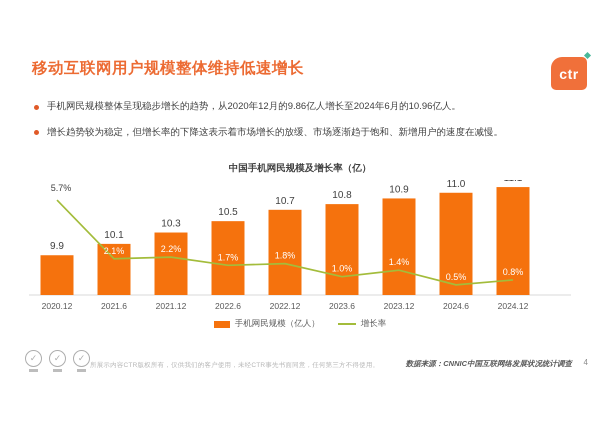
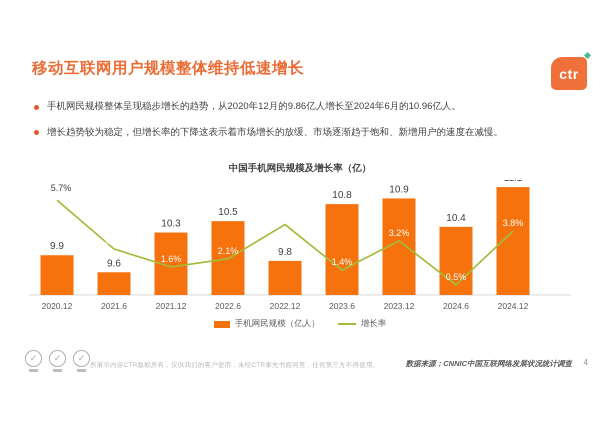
手机网民规模（亿人）/2021.6: 10.1 -> 9.6
增长率/2021.6: 2.1% -> 2.7%
增长率/2021.12: 2.2% -> 1.6%
增长率/2022.6: 1.7% -> 2.1%
手机网民规模（亿人）/2022.12: 10.7 -> 9.8
增长率/2022.12: 1.8% -> 4.2%
增长率/2023.6: 1.0% -> 1.4%
增长率/2023.12: 1.4% -> 3.2%
手机网民规模（亿人）/2024.6: 11.0 -> 10.4
增长率/2024.12: 0.8% -> 3.8%
